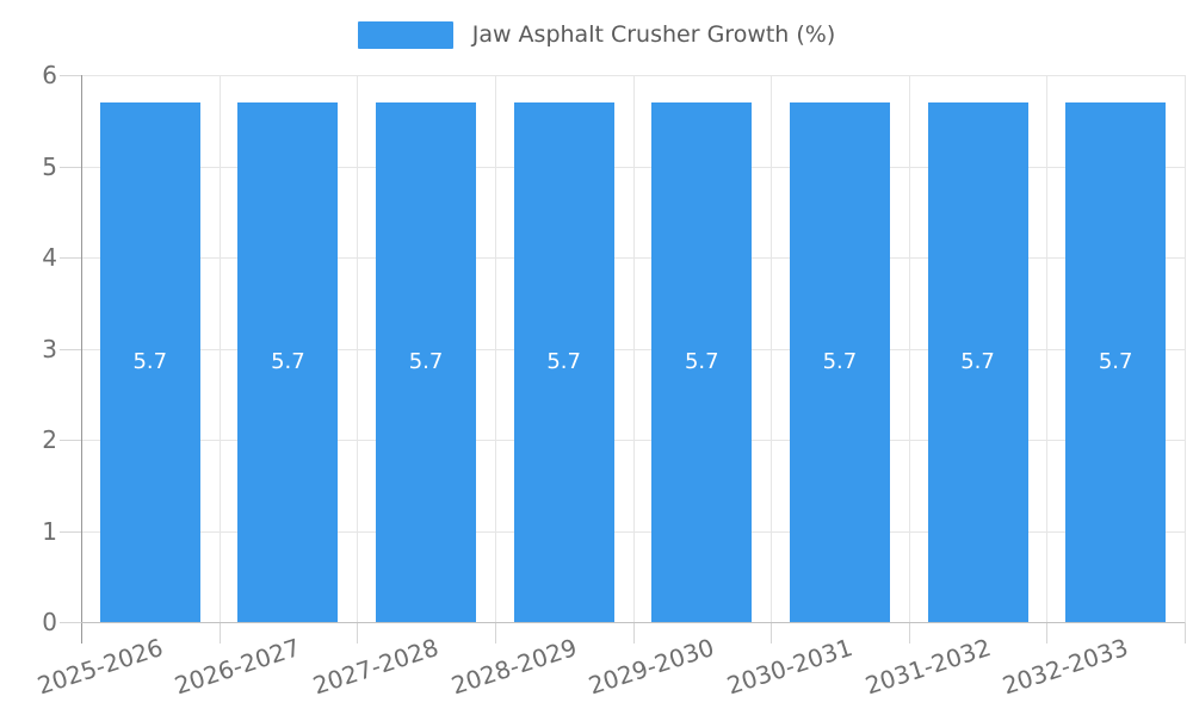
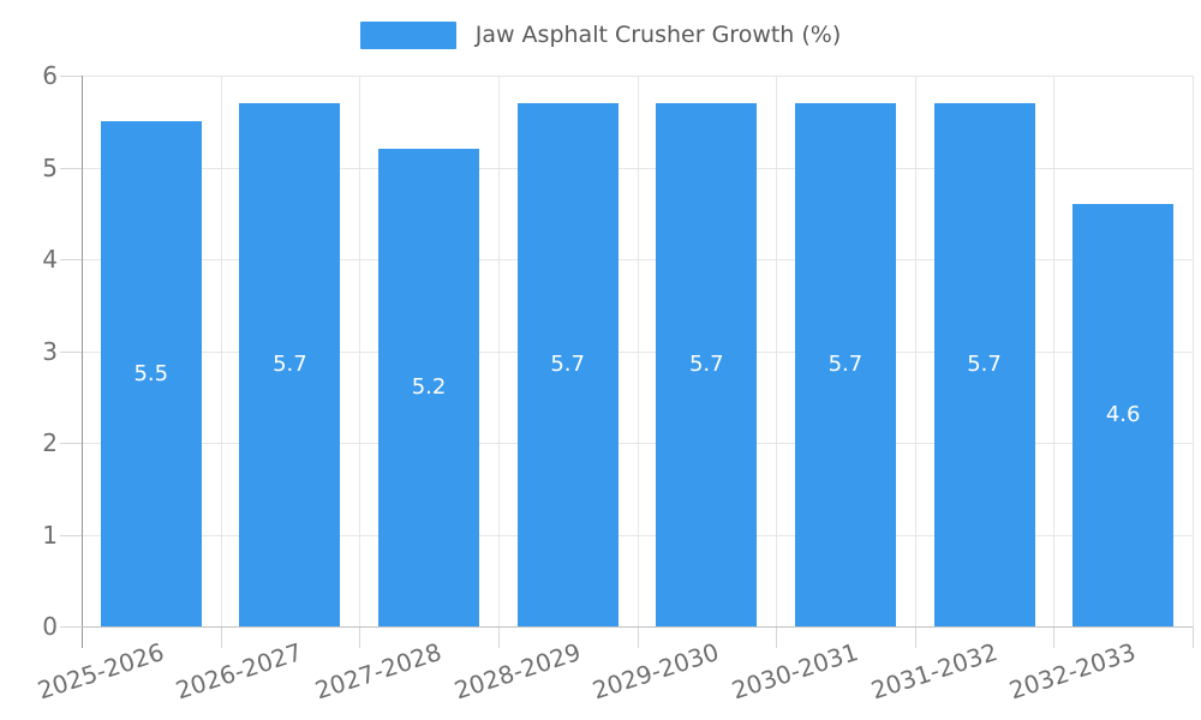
2025-2026: 5.7 -> 5.5
2027-2028: 5.7 -> 5.2
2032-2033: 5.7 -> 4.6
